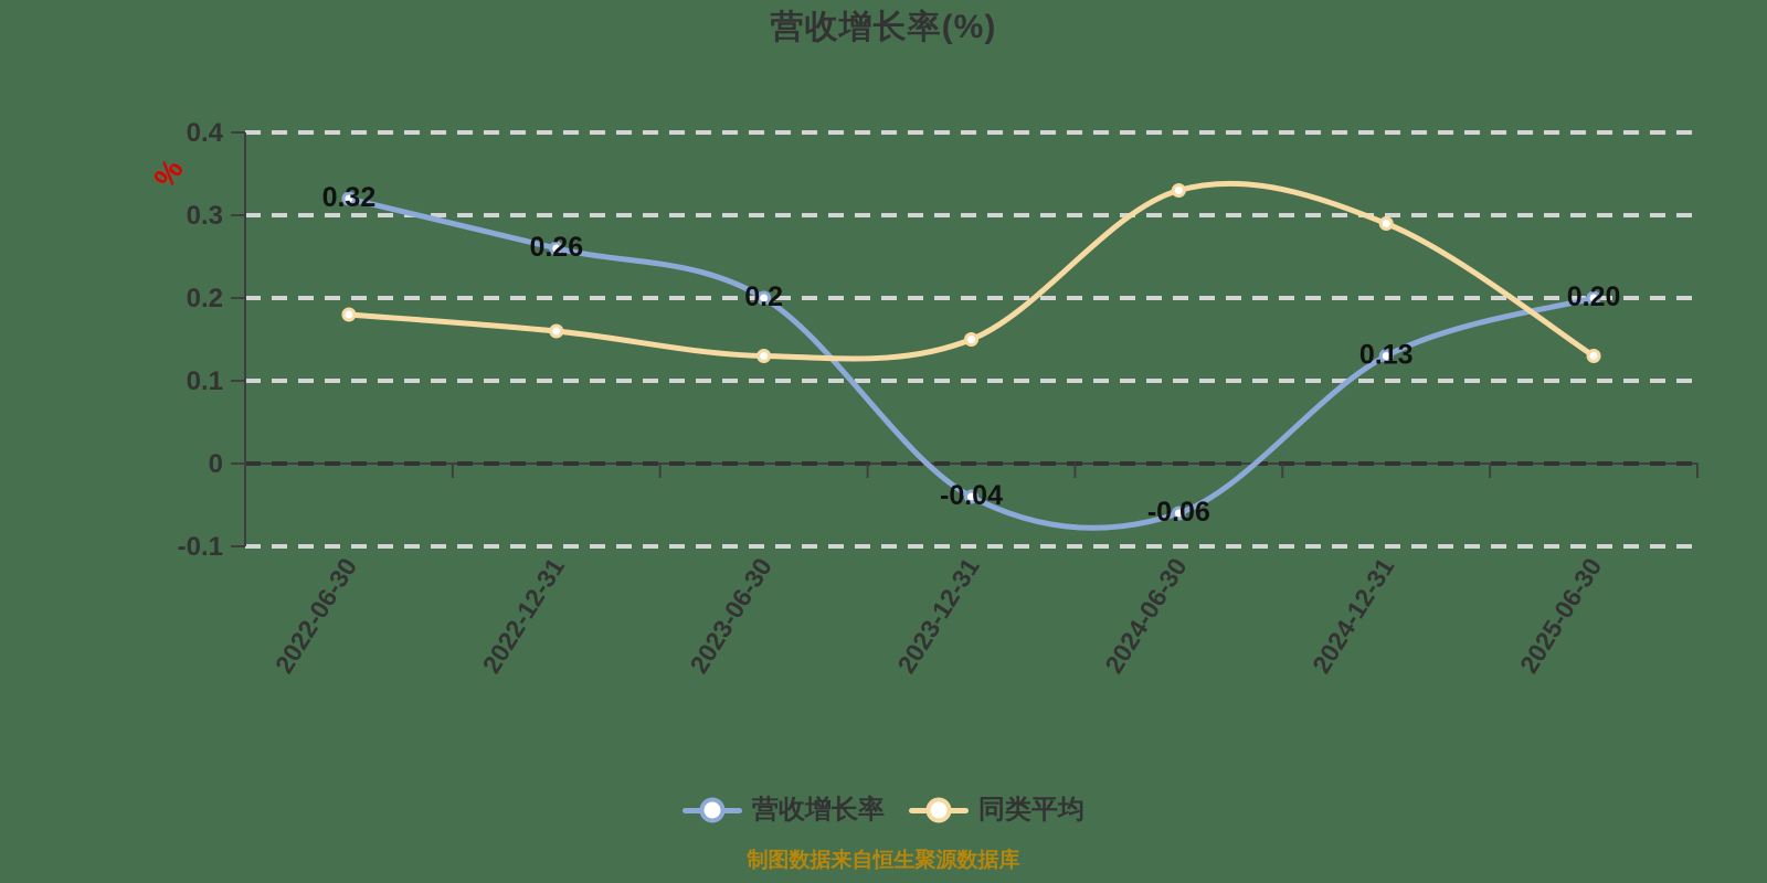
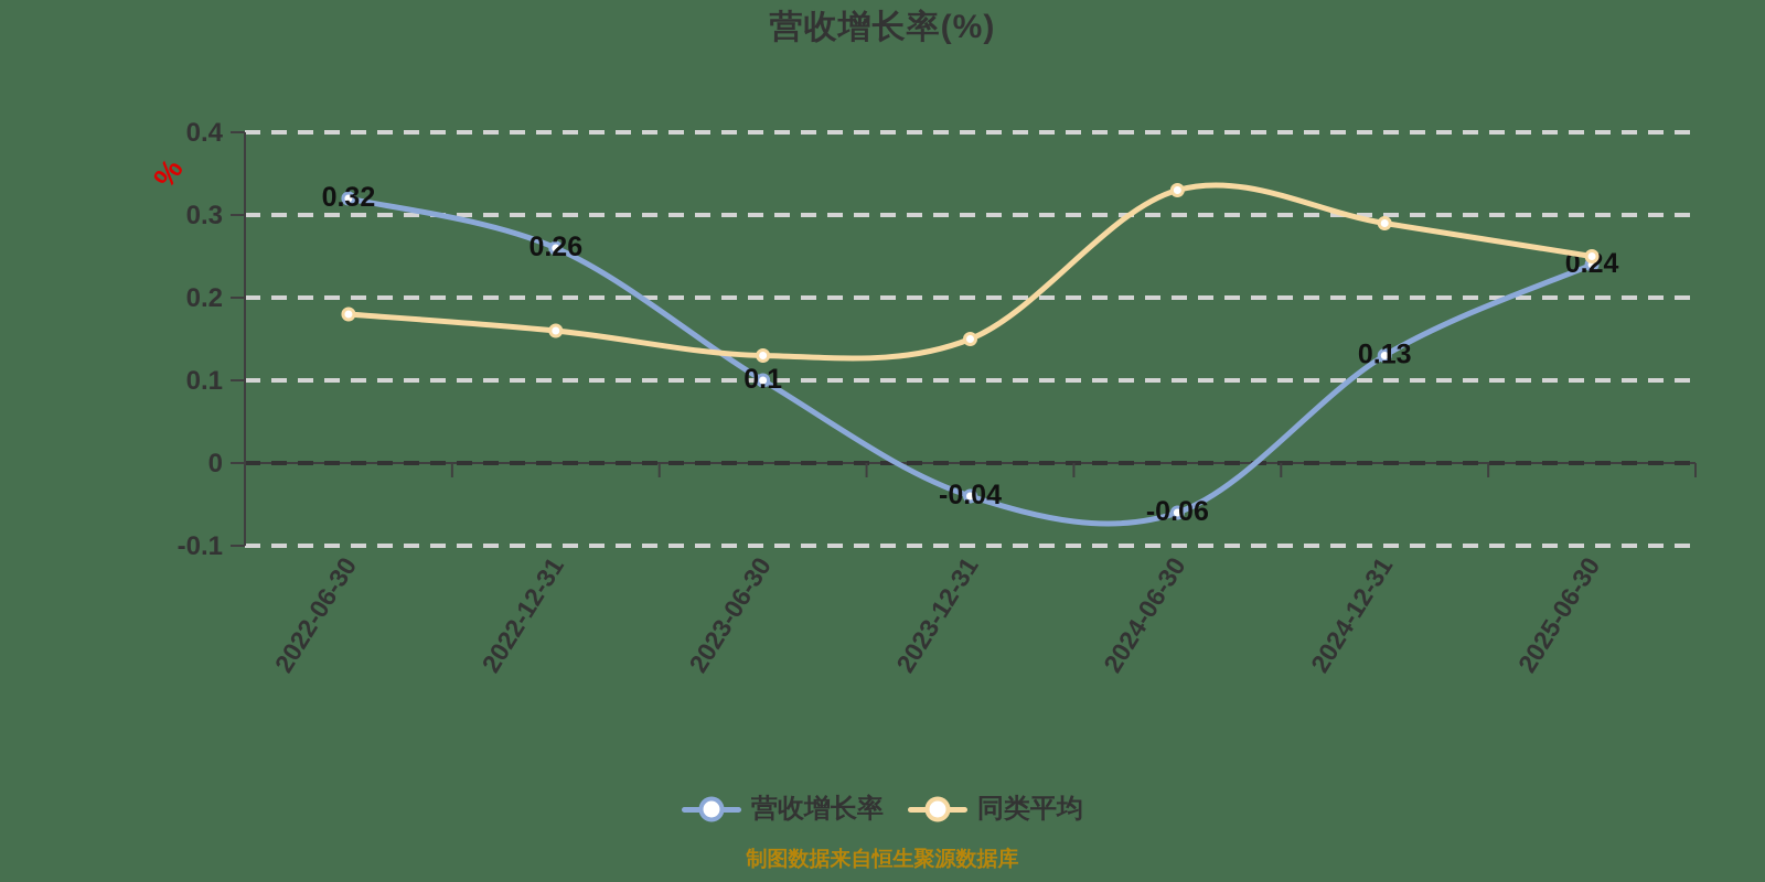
营收增长率/2023-06-30: 0.2 -> 0.1
营收增长率/2025-06-30: 0.20 -> 0.24
同类平均/2025-06-30: 0.13 -> 0.25
